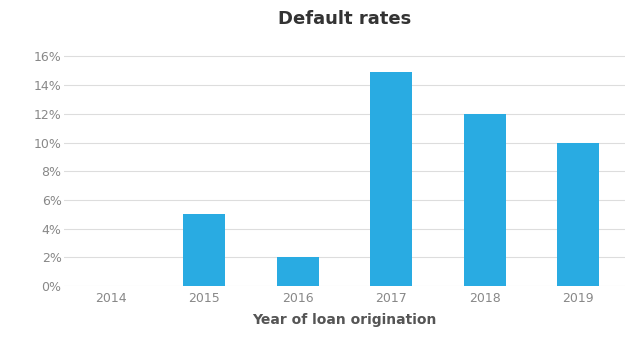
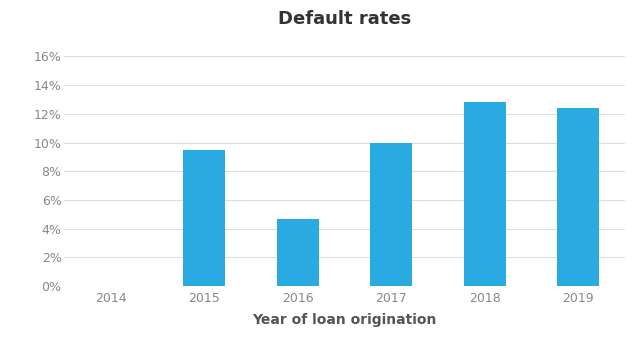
2015: 5.0% -> 9.5%
2016: 2.0% -> 4.7%
2017: 14.9% -> 10.0%
2018: 12.0% -> 12.8%
2019: 10.0% -> 12.4%
